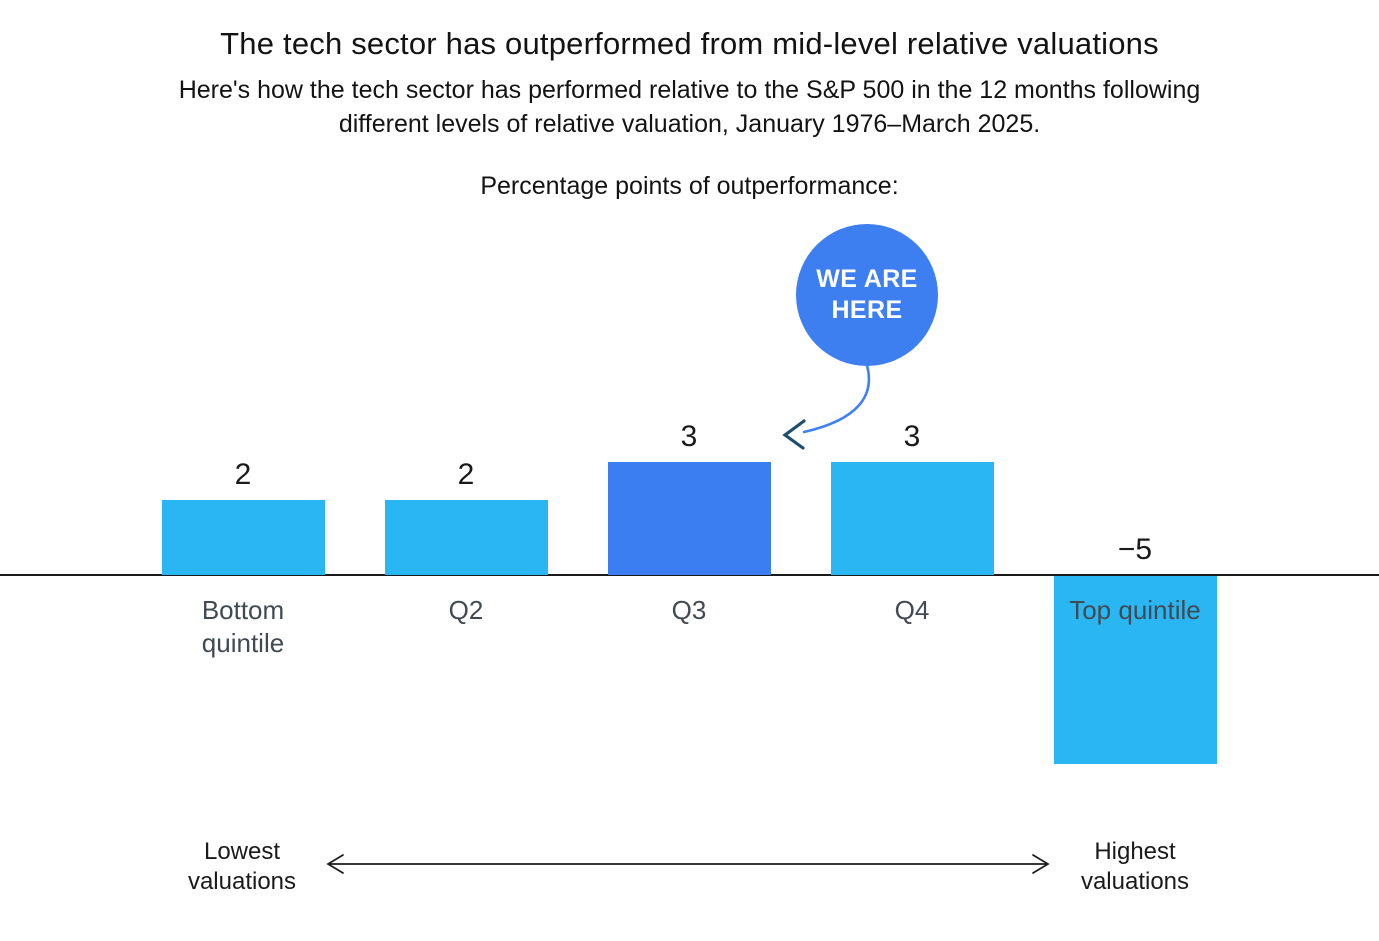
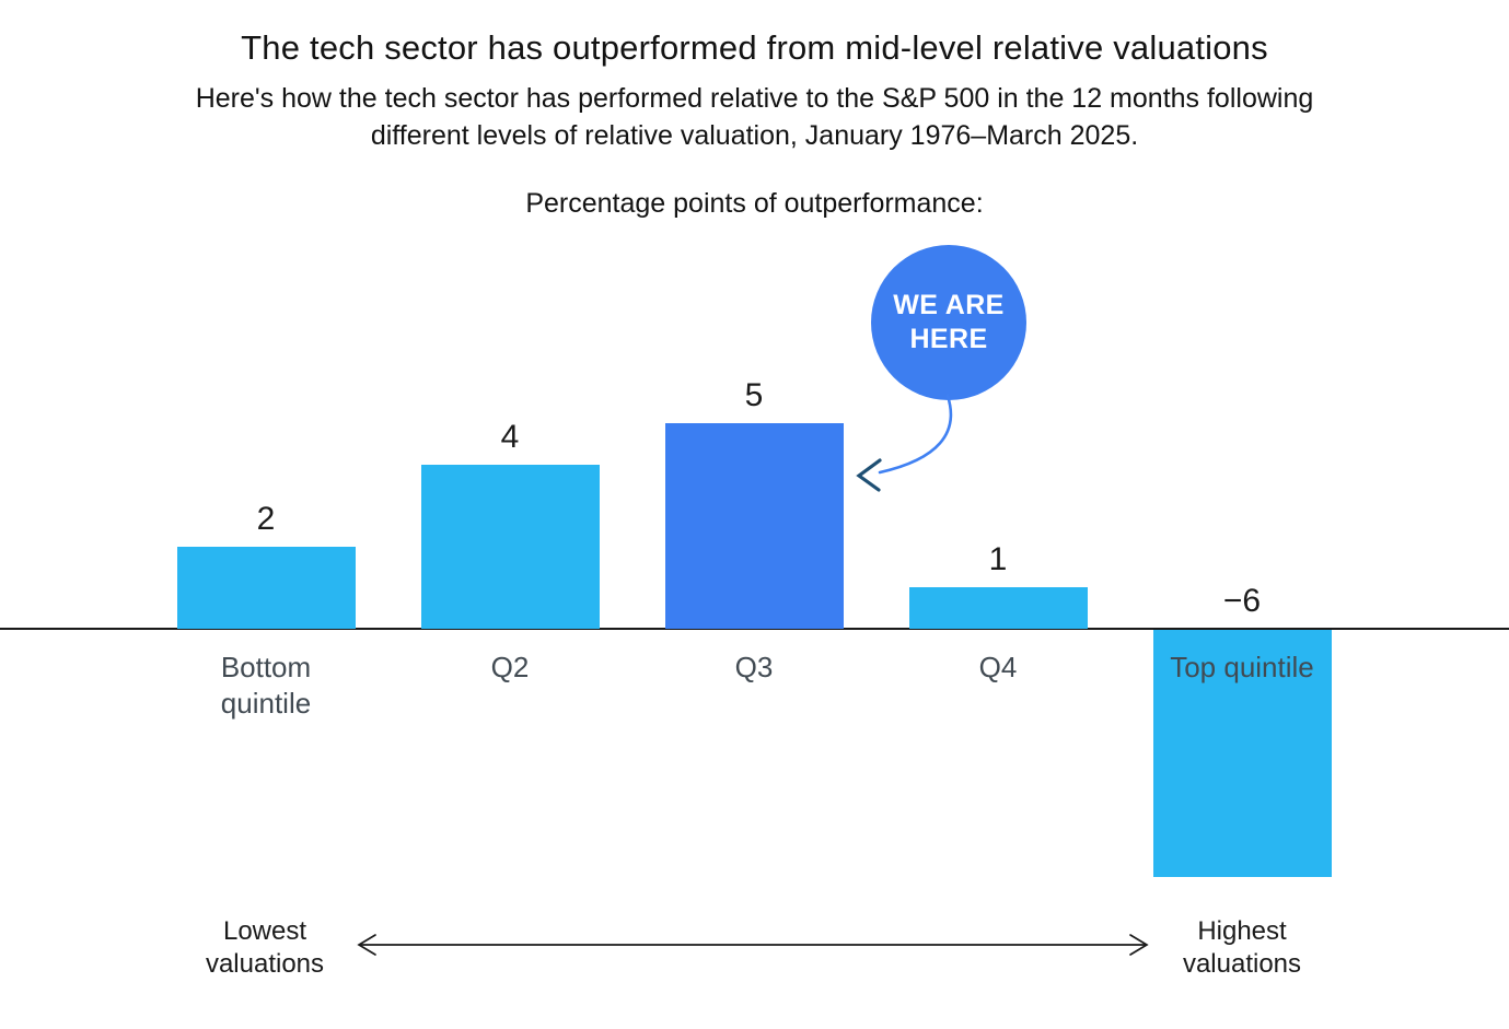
Q2: 2 -> 4
Q3: 3 -> 5
Q4: 3 -> 1
Top quintile: −5 -> −6
